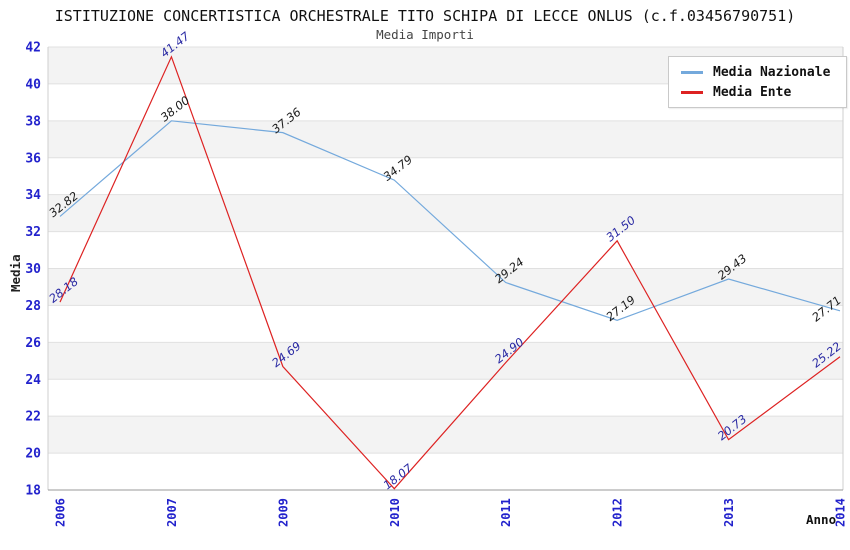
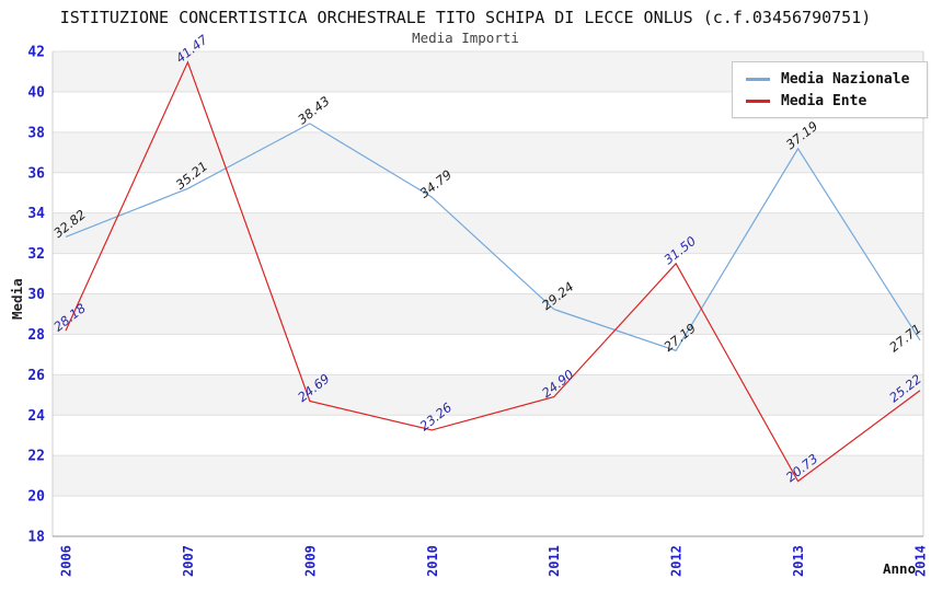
Media Nazionale/2007: 38.00 -> 35.21
Media Nazionale/2009: 37.36 -> 38.43
Media Ente/2010: 18.07 -> 23.26
Media Nazionale/2013: 29.43 -> 37.19
